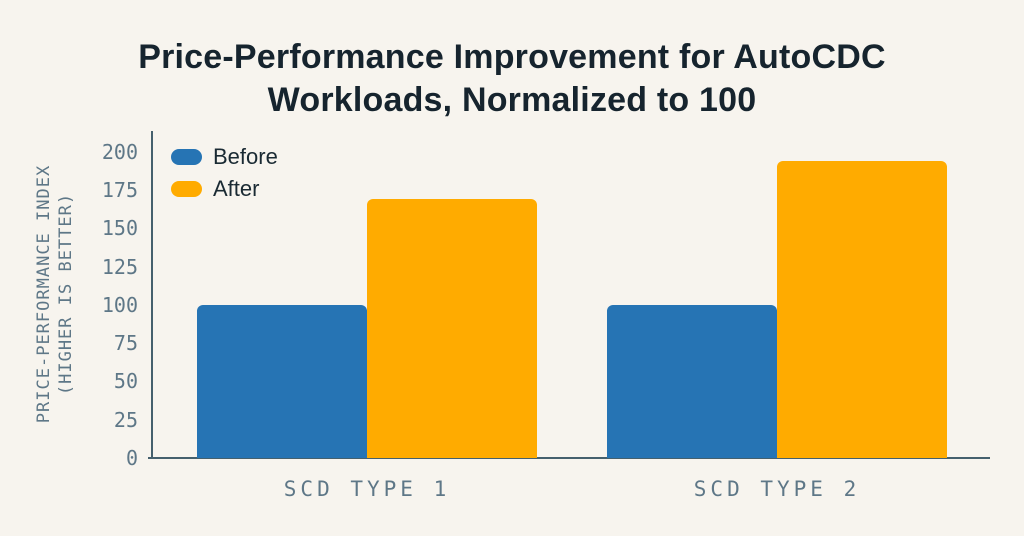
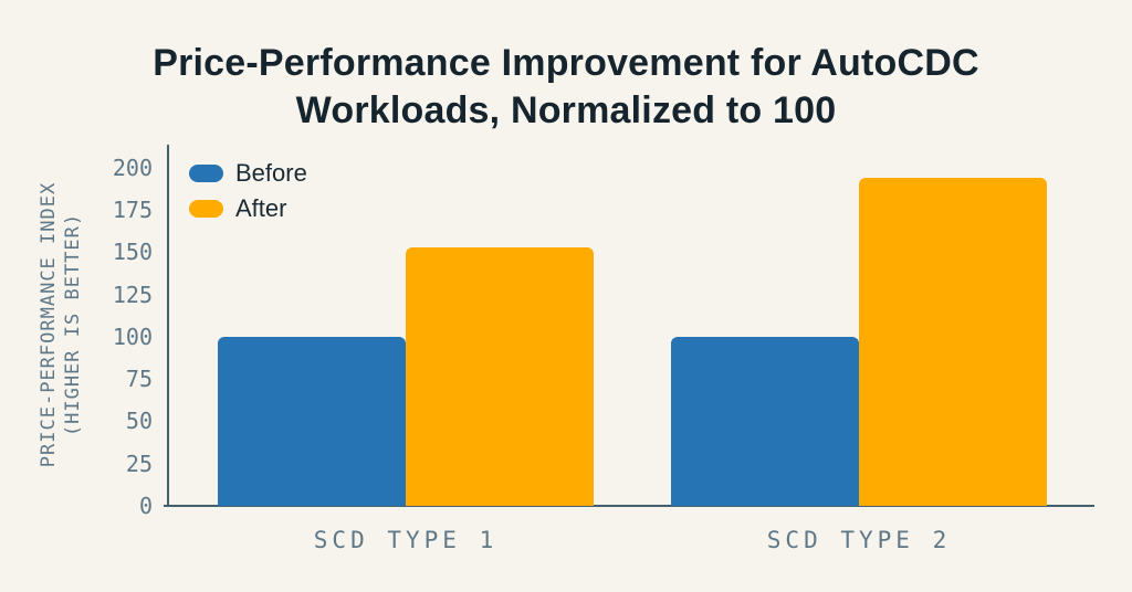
After/SCD TYPE 1: 169 -> 153
